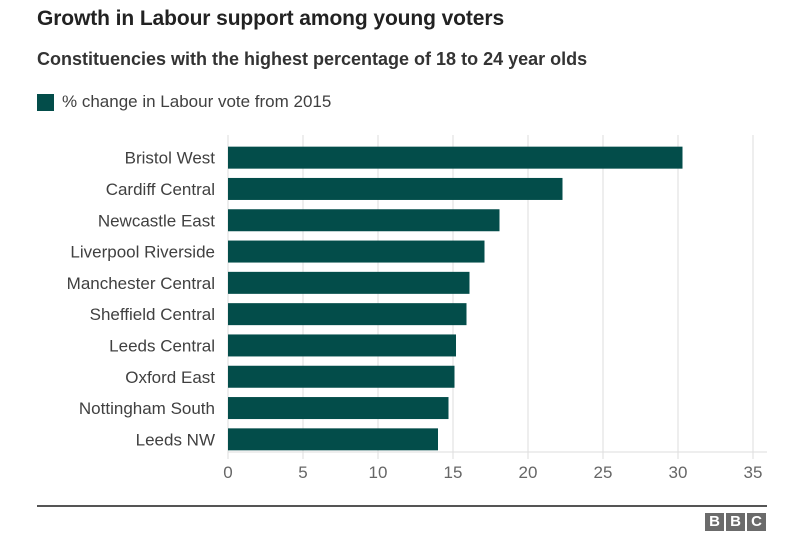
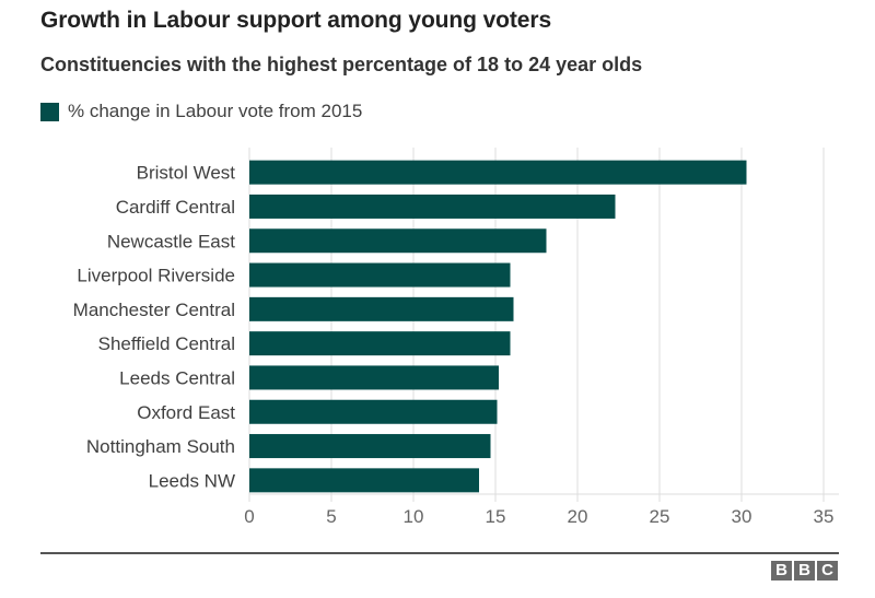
Liverpool Riverside: 17.1 -> 15.9
